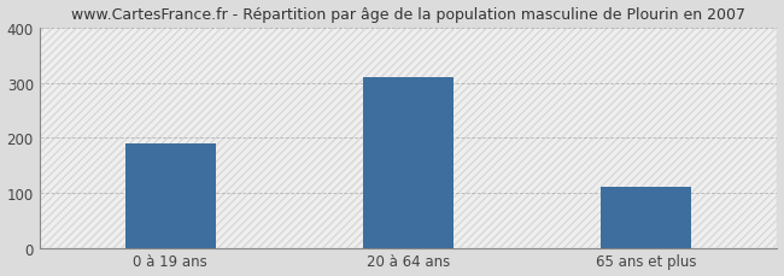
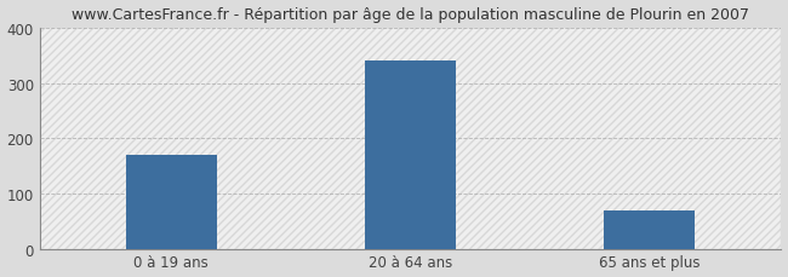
0 à 19 ans: 190 -> 170
20 à 64 ans: 310 -> 340
65 ans et plus: 110 -> 70
